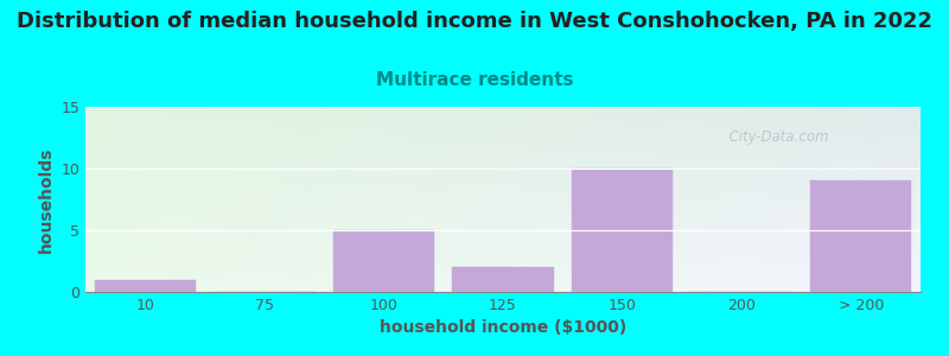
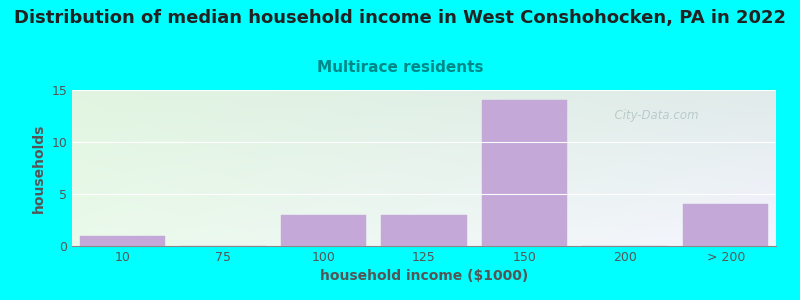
100: 5 -> 3
125: 2 -> 3
150: 10 -> 14
> 200: 9 -> 4
